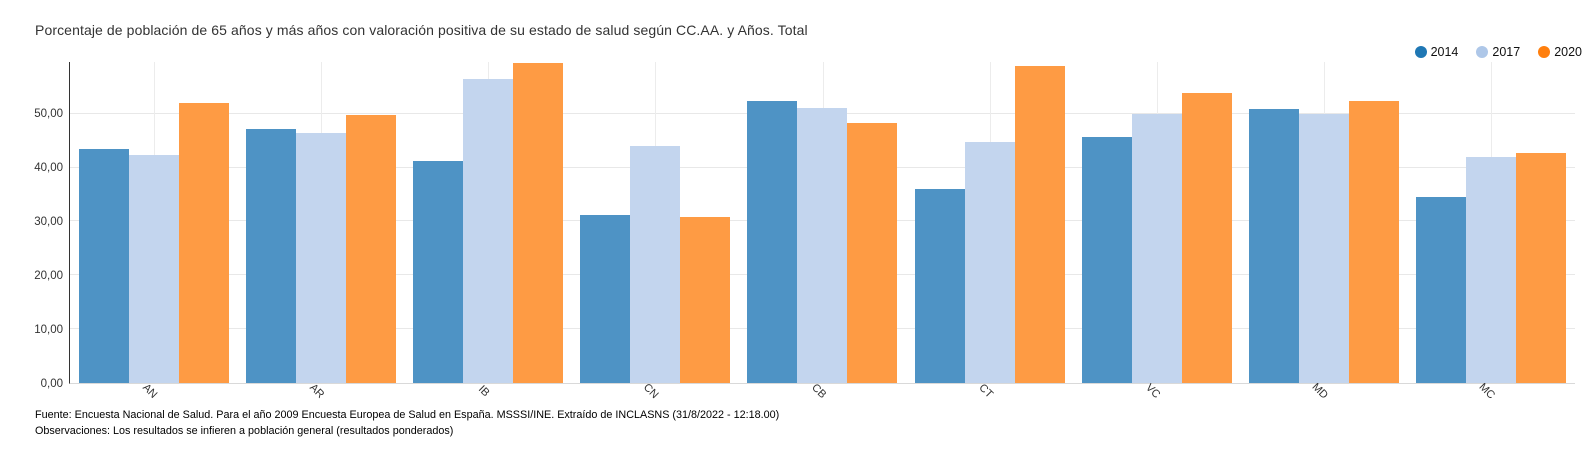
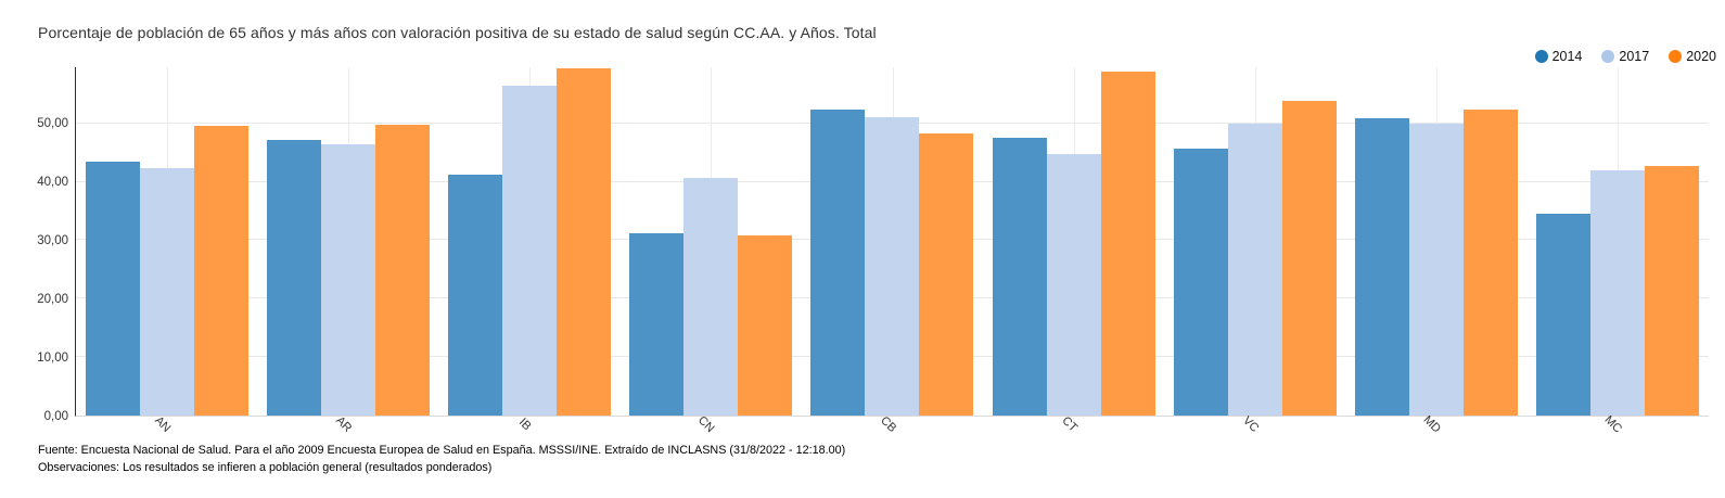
2020/AN: 52 -> 50
2017/CN: 44 -> 41
2014/CT: 36 -> 48
